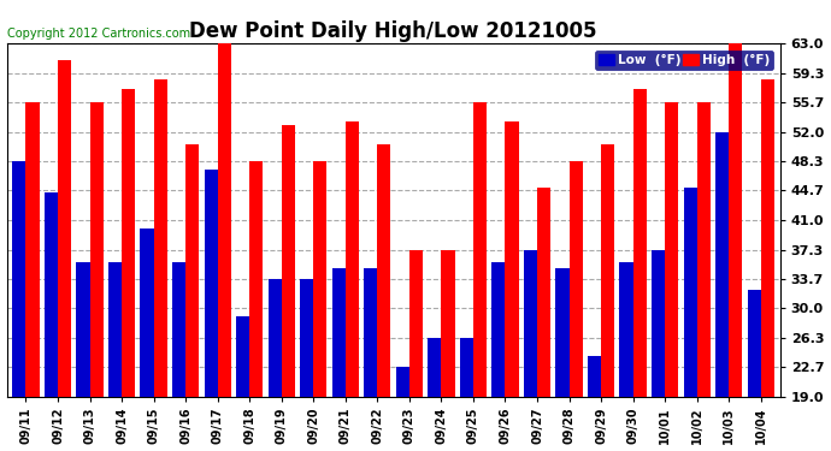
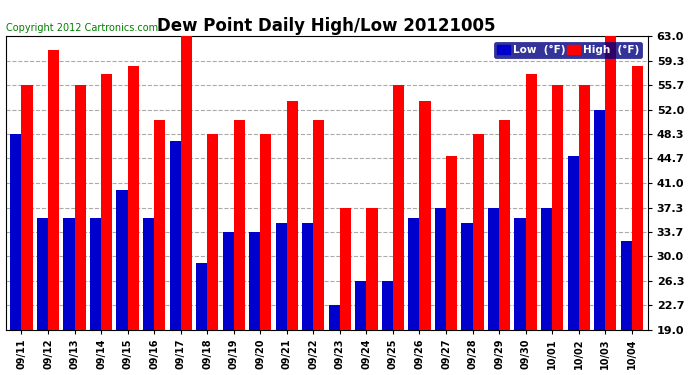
Low (°F)/09/12: 44.4 -> 35.7
High (°F)/09/19: 52.8 -> 50.5
Low (°F)/09/29: 24.0 -> 37.3
